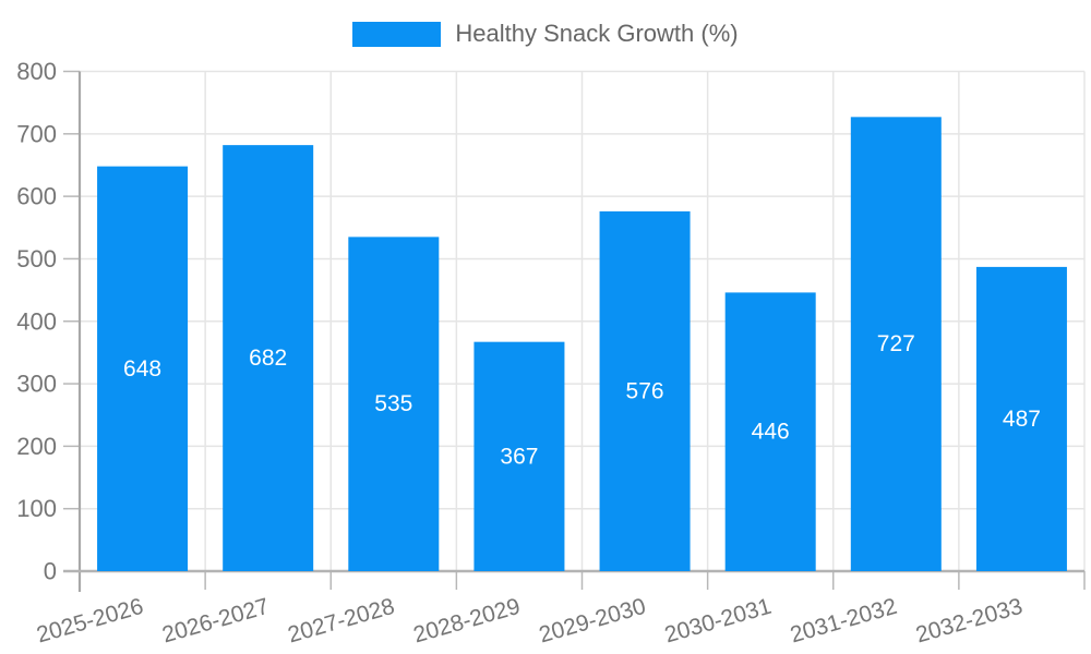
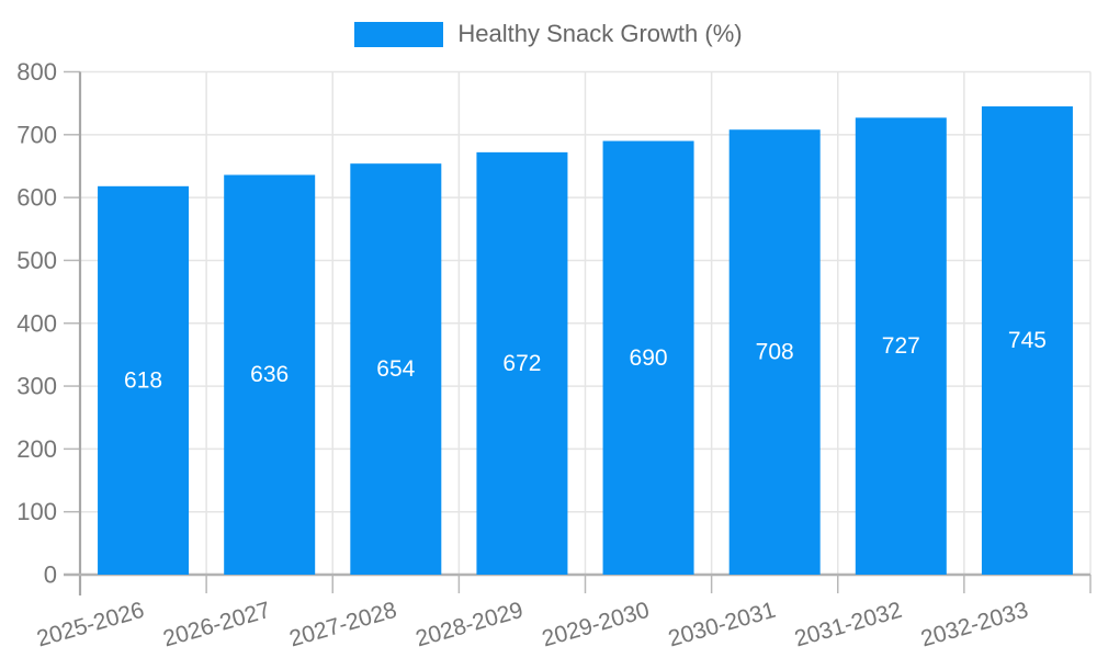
2025-2026: 648 -> 618
2026-2027: 682 -> 636
2027-2028: 535 -> 654
2028-2029: 367 -> 672
2029-2030: 576 -> 690
2030-2031: 446 -> 708
2032-2033: 487 -> 745
